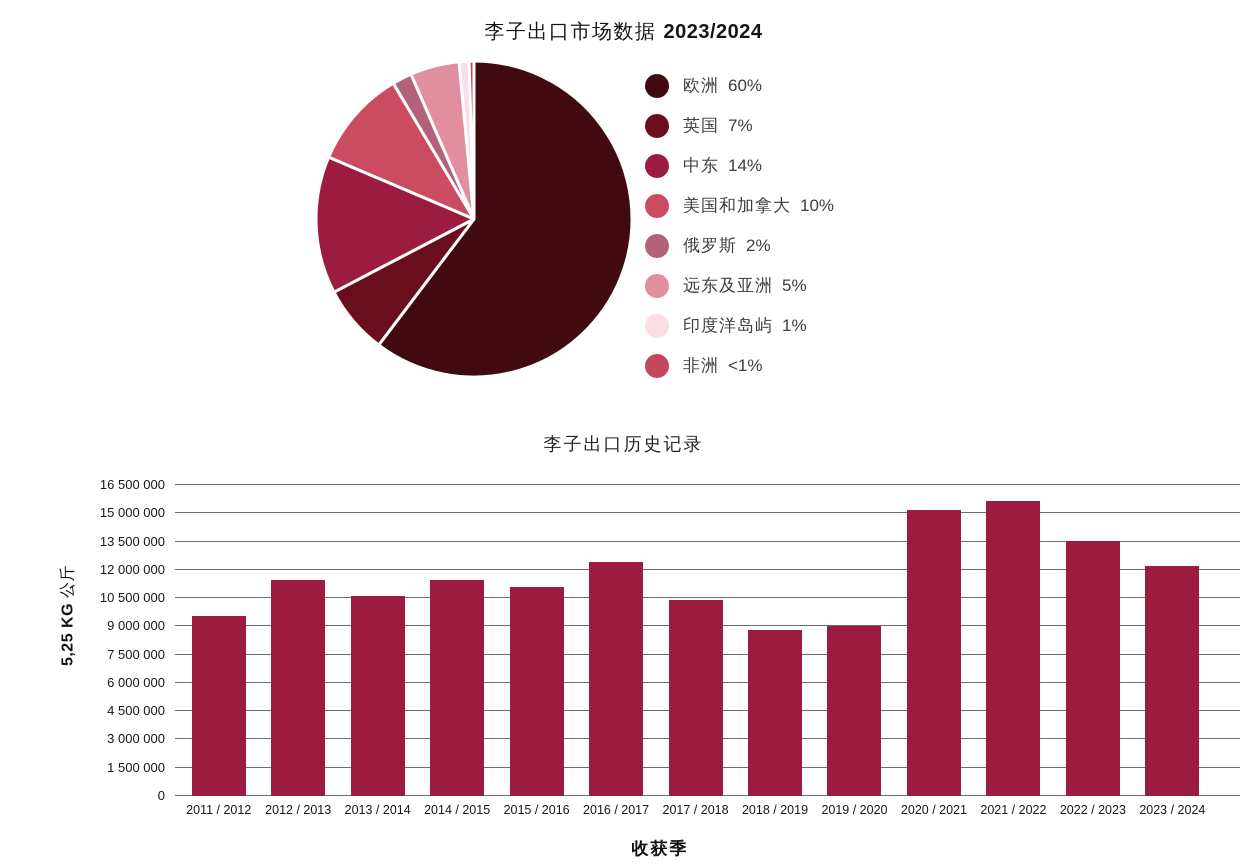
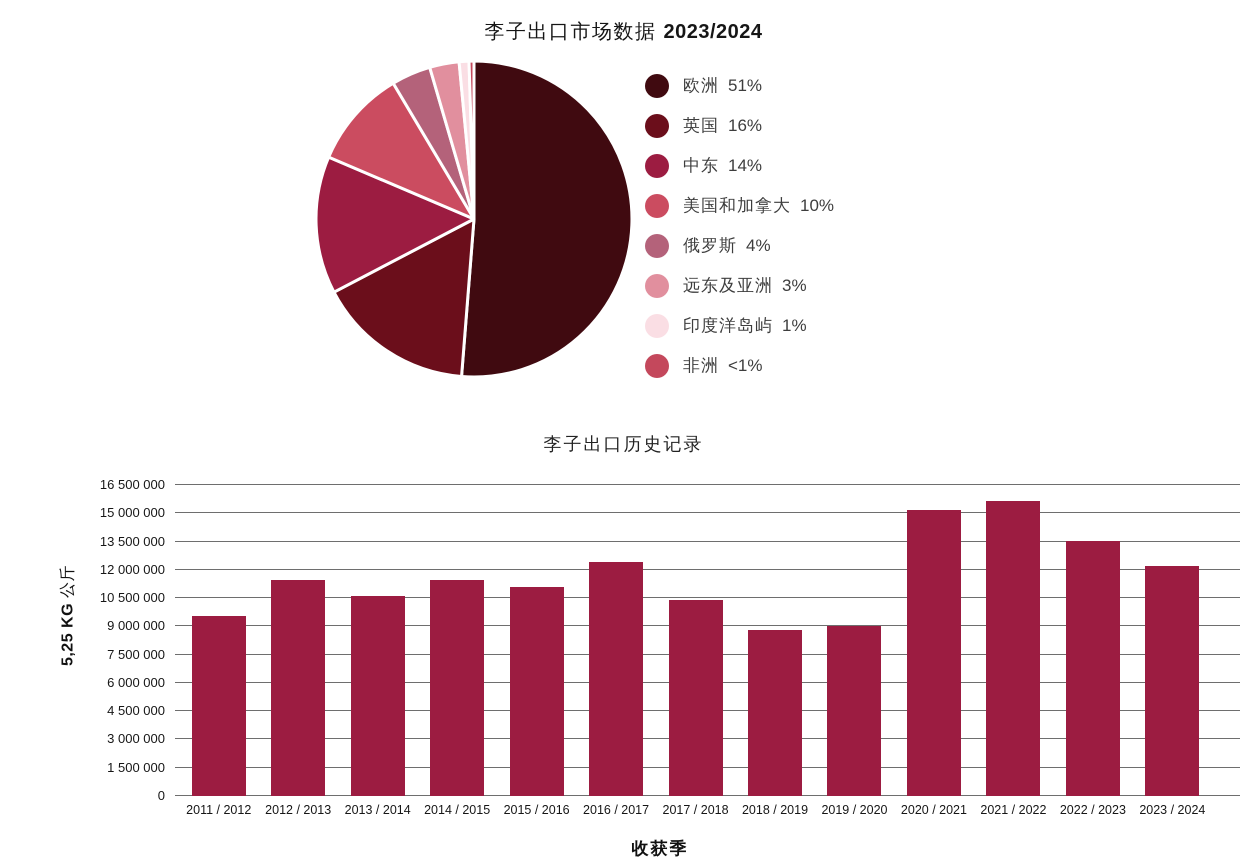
李子出口市场数据 2023/2024/欧洲: 60% -> 51%
李子出口市场数据 2023/2024/英国: 7% -> 16%
李子出口市场数据 2023/2024/俄罗斯: 2% -> 4%
李子出口市场数据 2023/2024/远东及亚洲: 5% -> 3%
